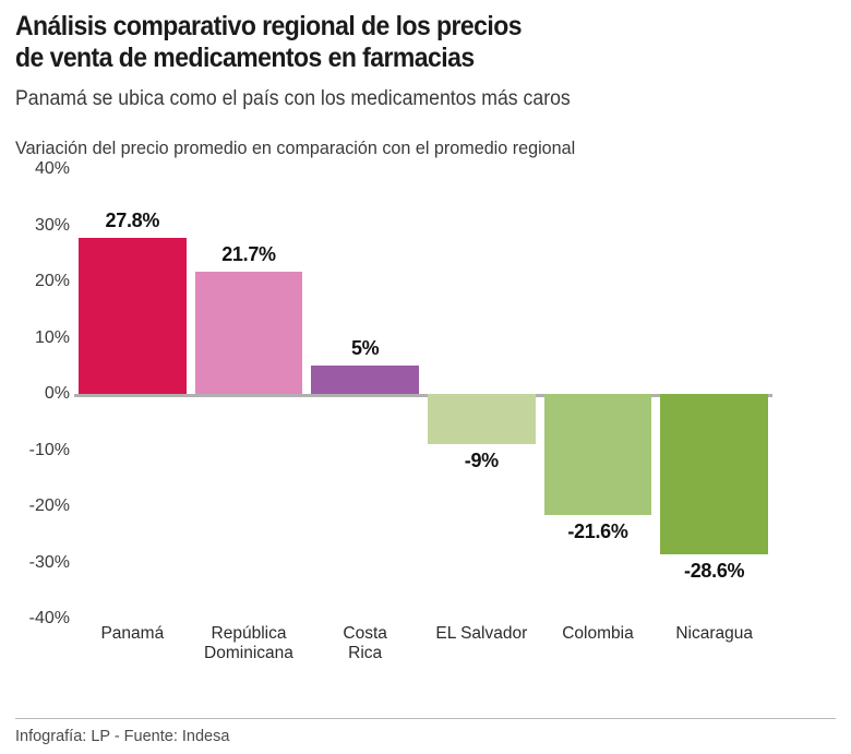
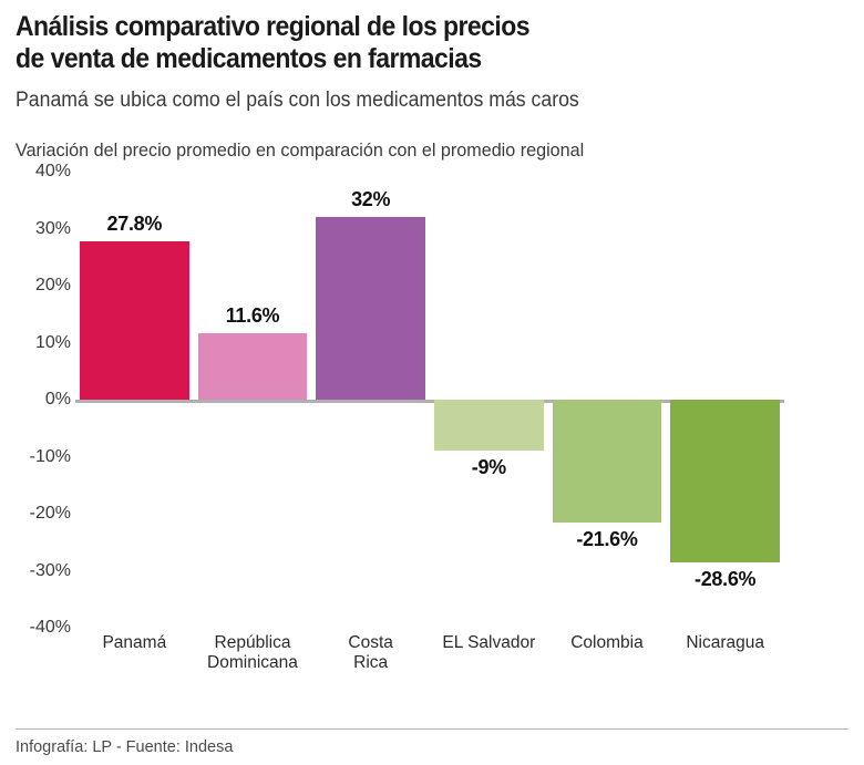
República Dominicana: 21.7% -> 11.6%
Costa Rica: 5% -> 32%
